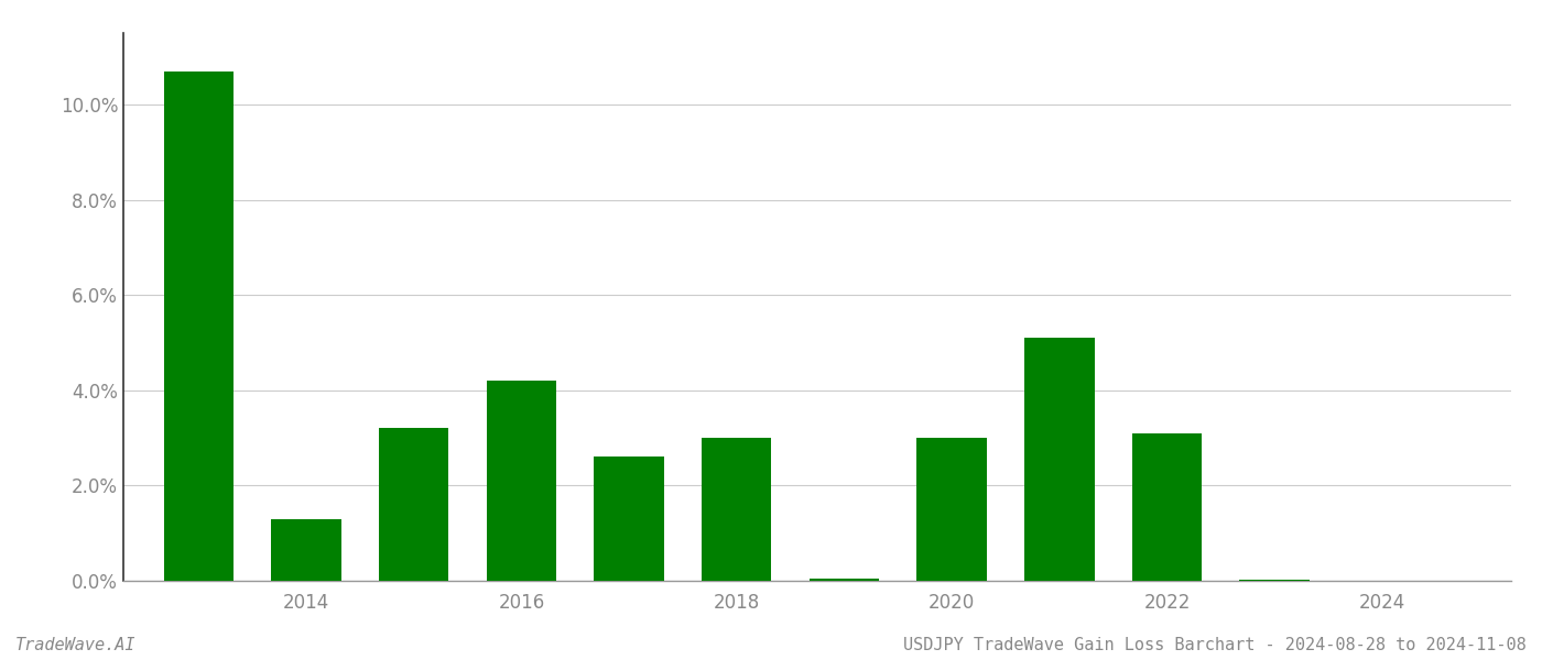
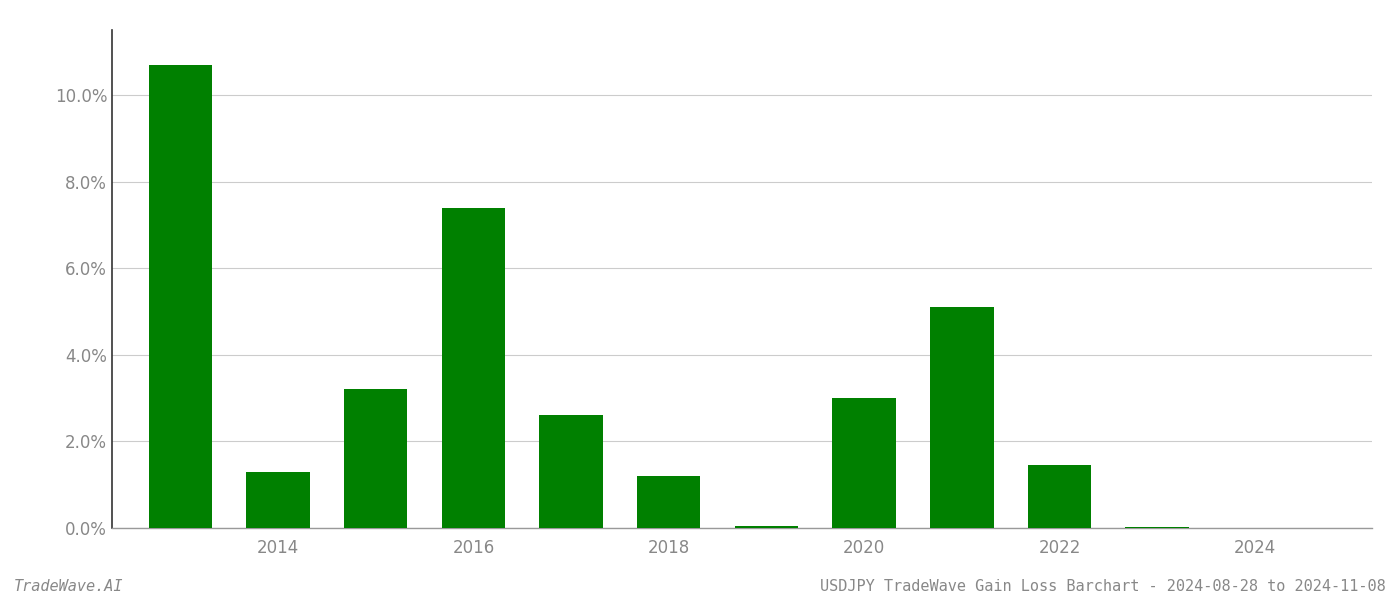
2016: 4.20% -> 7.40%
2018: 3.00% -> 1.20%
2022: 3.10% -> 1.45%
